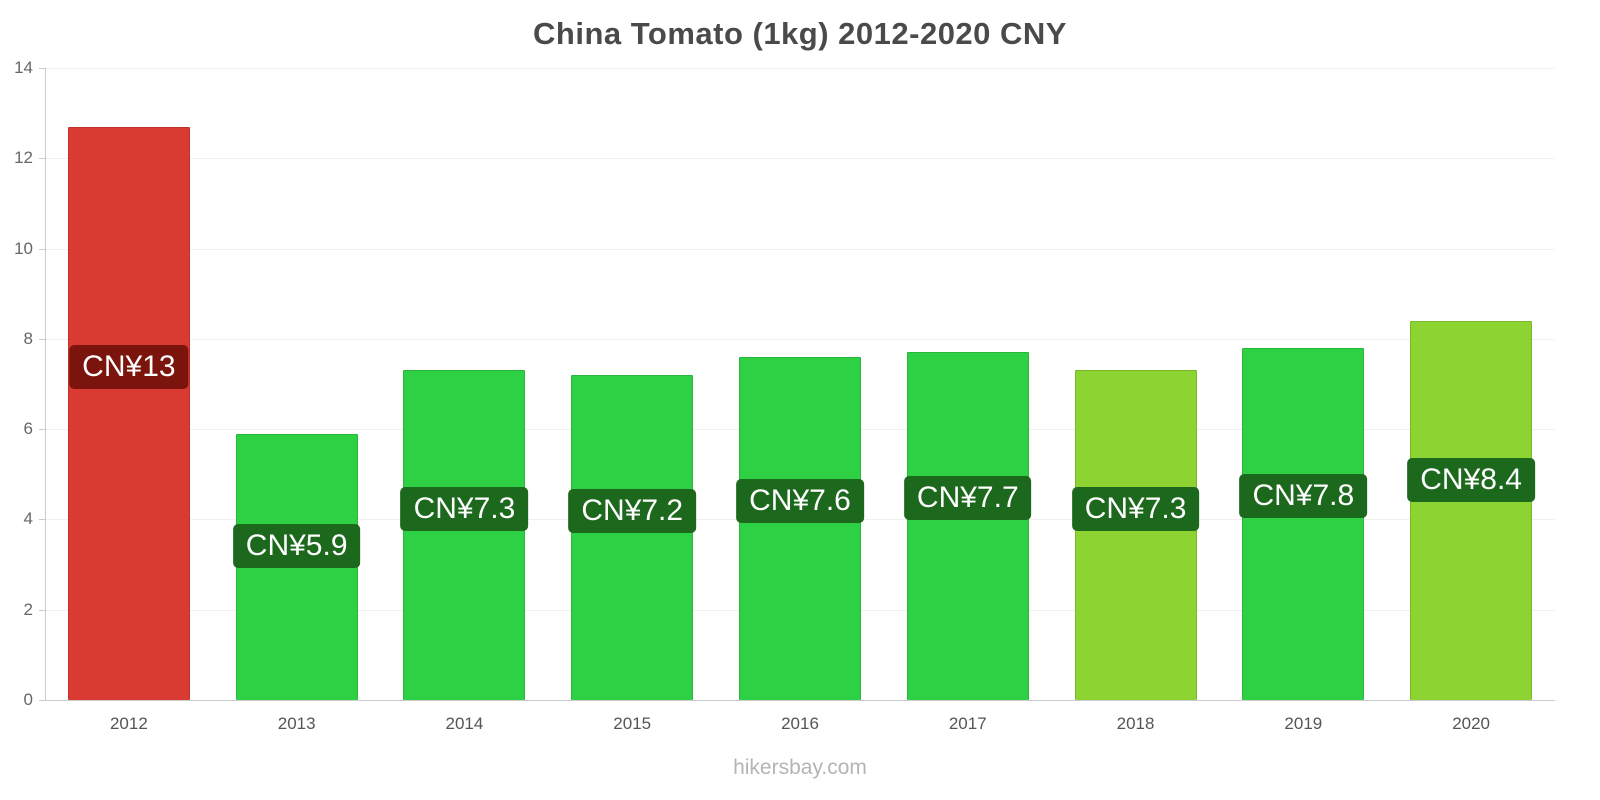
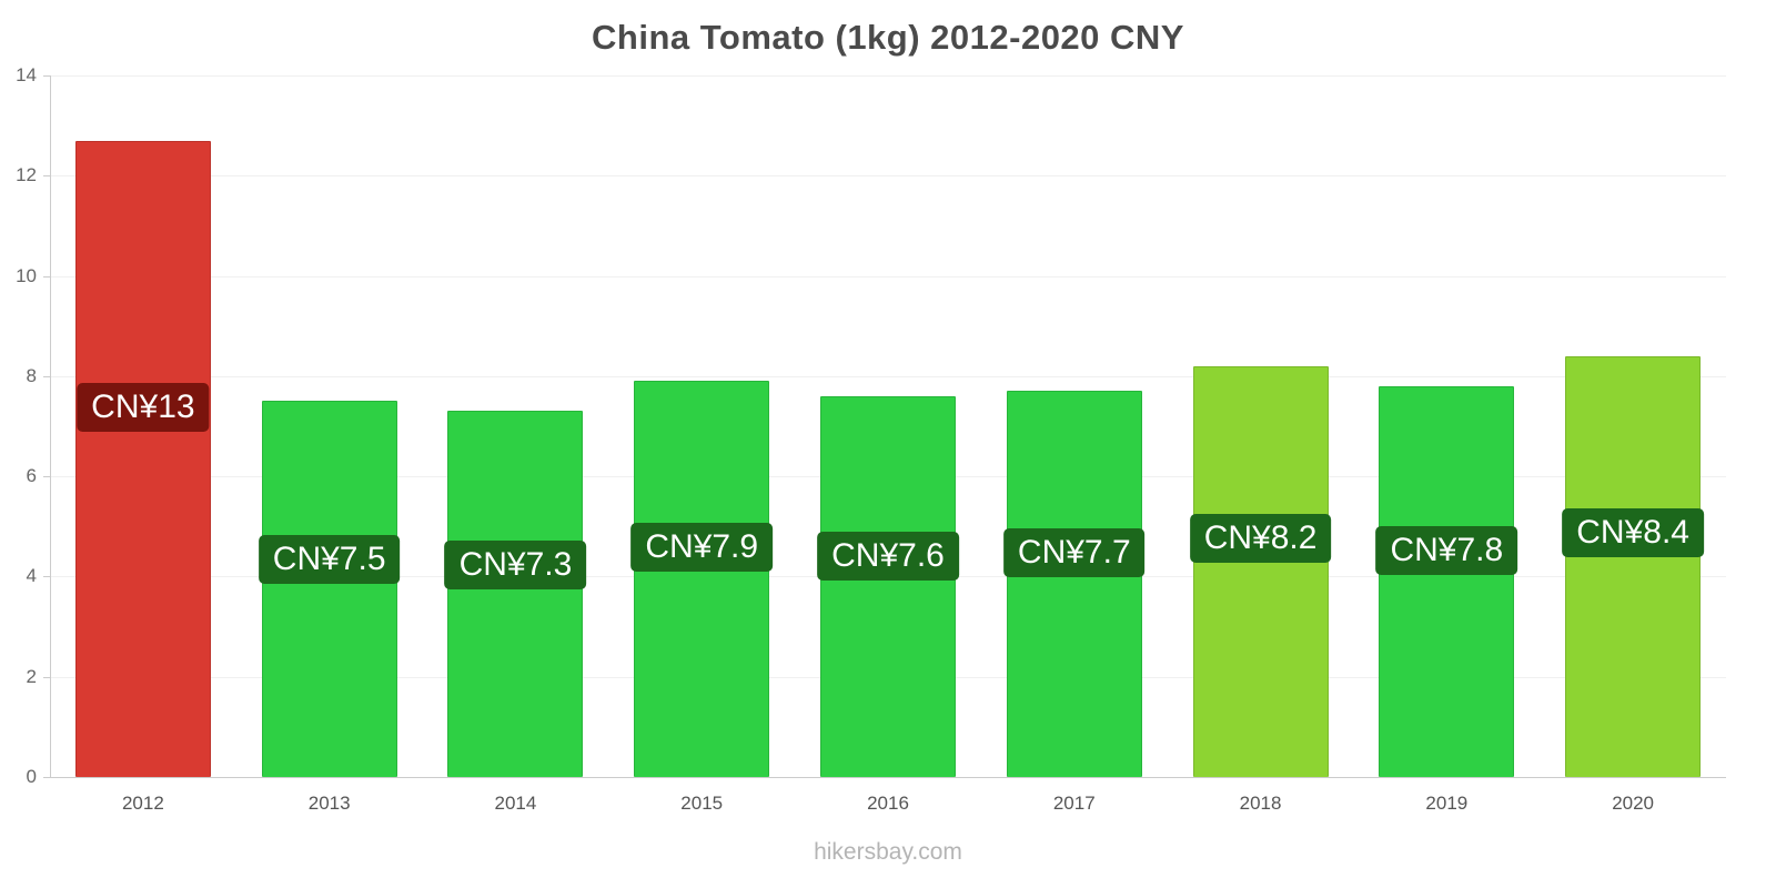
2013: 5.9 -> 7.5
2015: 7.2 -> 7.9
2018: 7.3 -> 8.2
